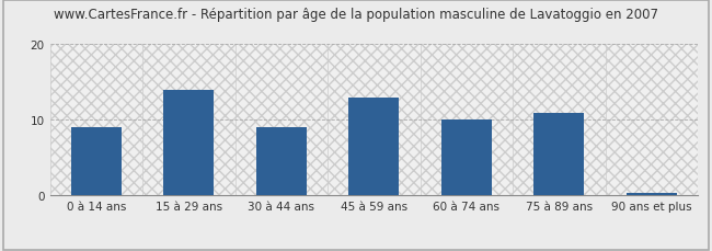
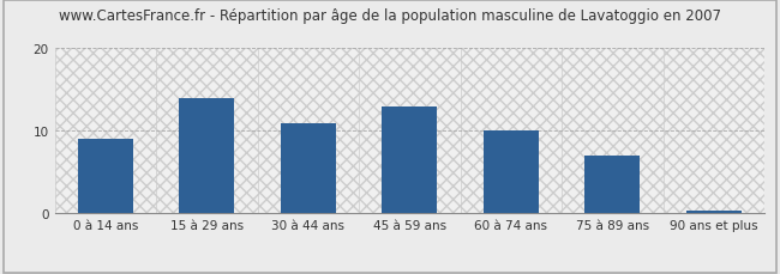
30 à 44 ans: 9.0 -> 11.0
75 à 89 ans: 11.0 -> 7.0
